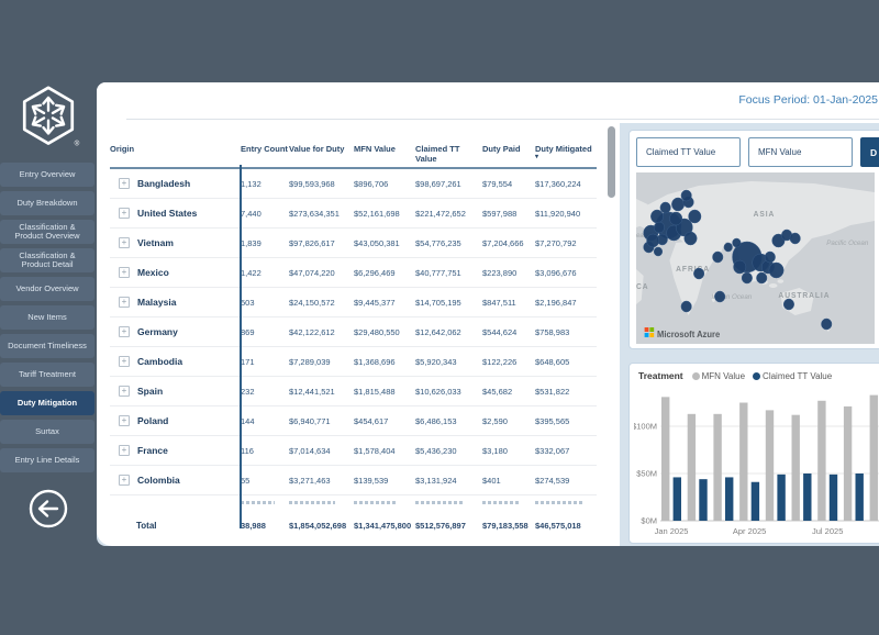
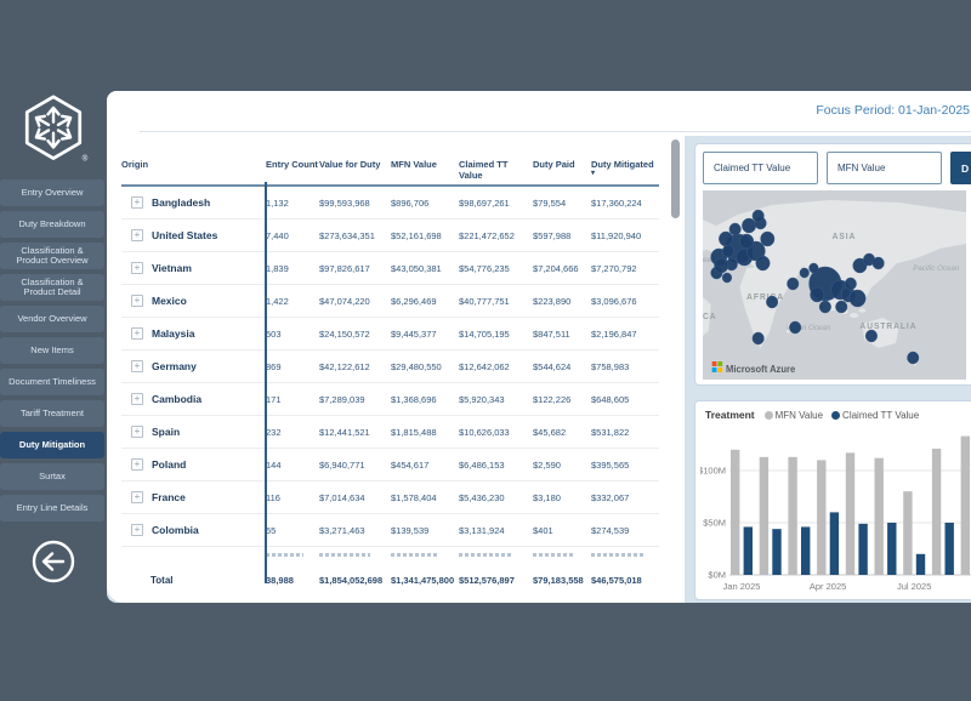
MFN Value/Jan 2025: $130M -> $120M
MFN Value/Apr 2025: $120M -> $110M
Claimed TT Value/Apr 2025: $40M -> $60M
MFN Value/Jul 2025: $130M -> $80M
Claimed TT Value/Jul 2025: $50M -> $20M
